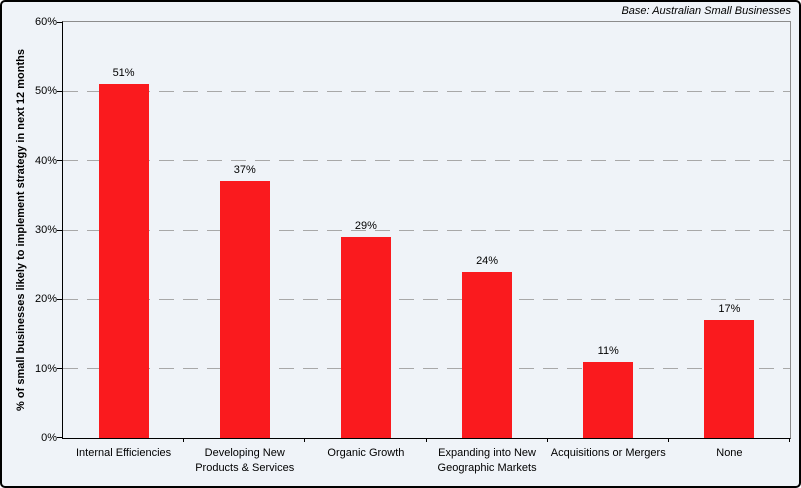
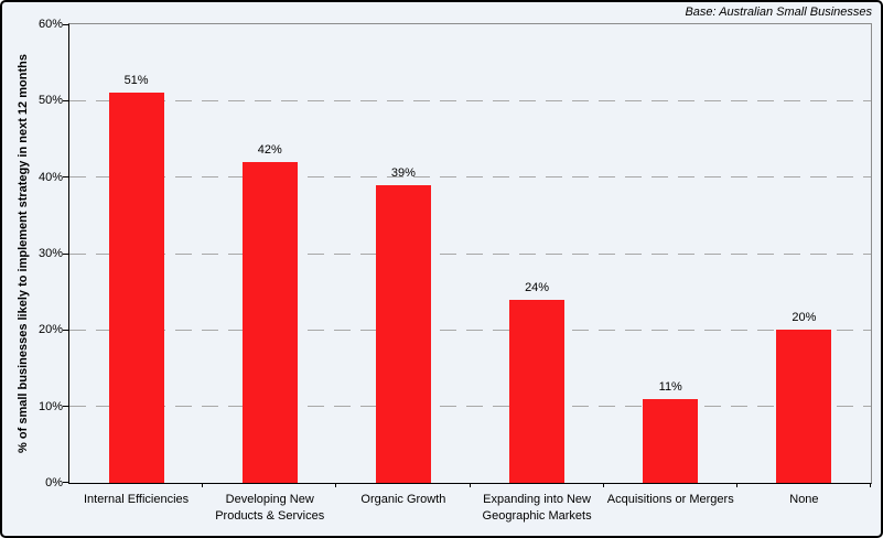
Developing New Products & Services: 37% -> 42%
Organic Growth: 29% -> 39%
None: 17% -> 20%
